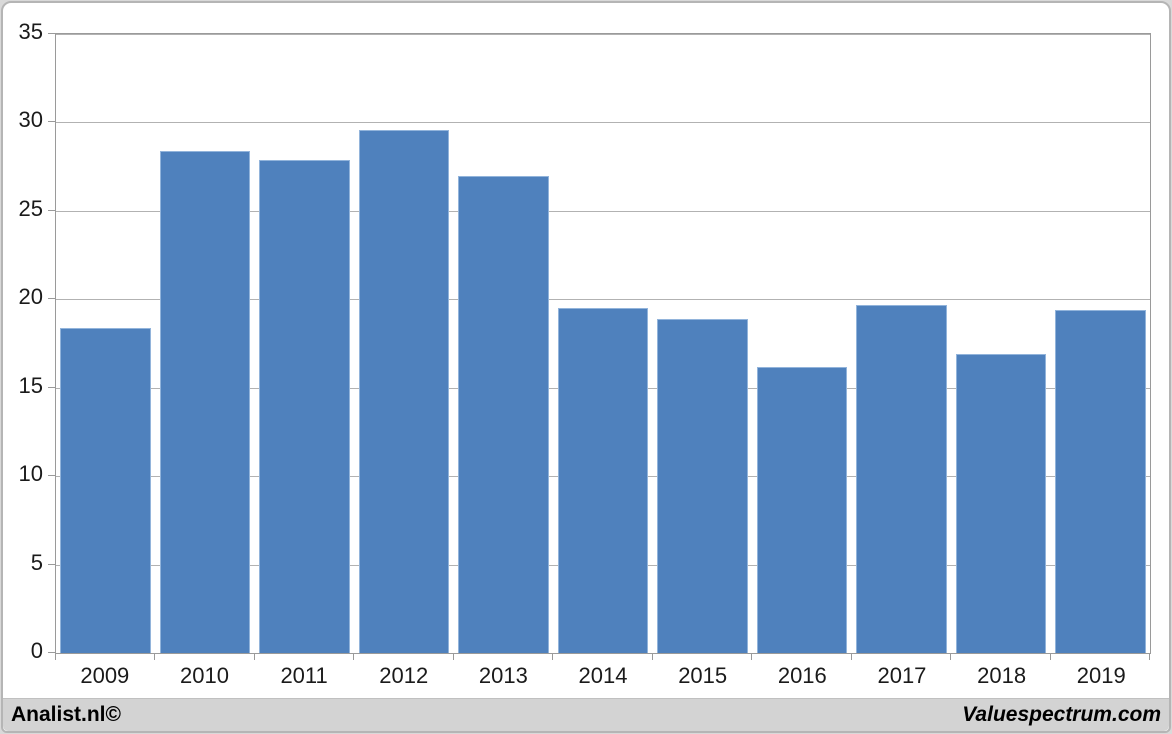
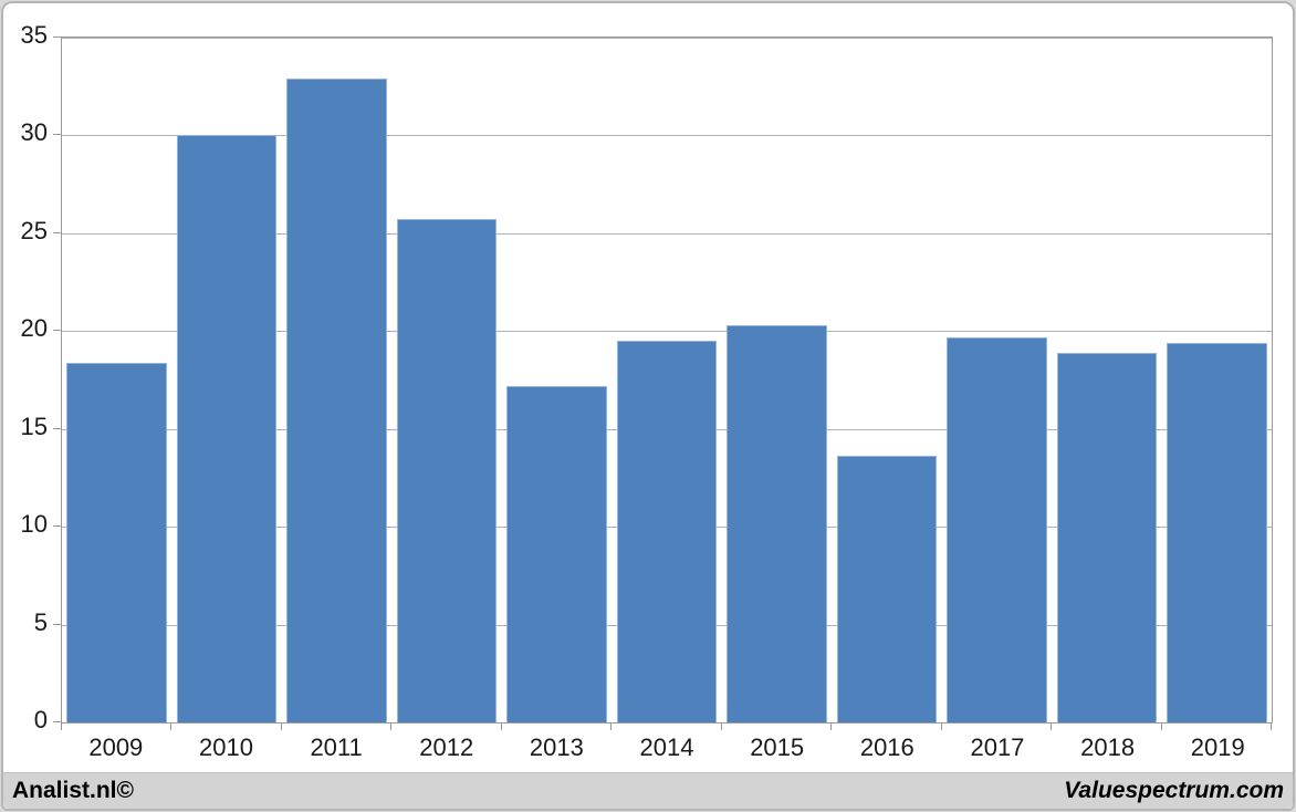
2010: 28.4 -> 30.0
2011: 27.9 -> 32.9
2012: 29.6 -> 25.7
2013: 27.0 -> 17.2
2015: 18.9 -> 20.3
2016: 16.2 -> 13.6
2018: 16.9 -> 18.9
